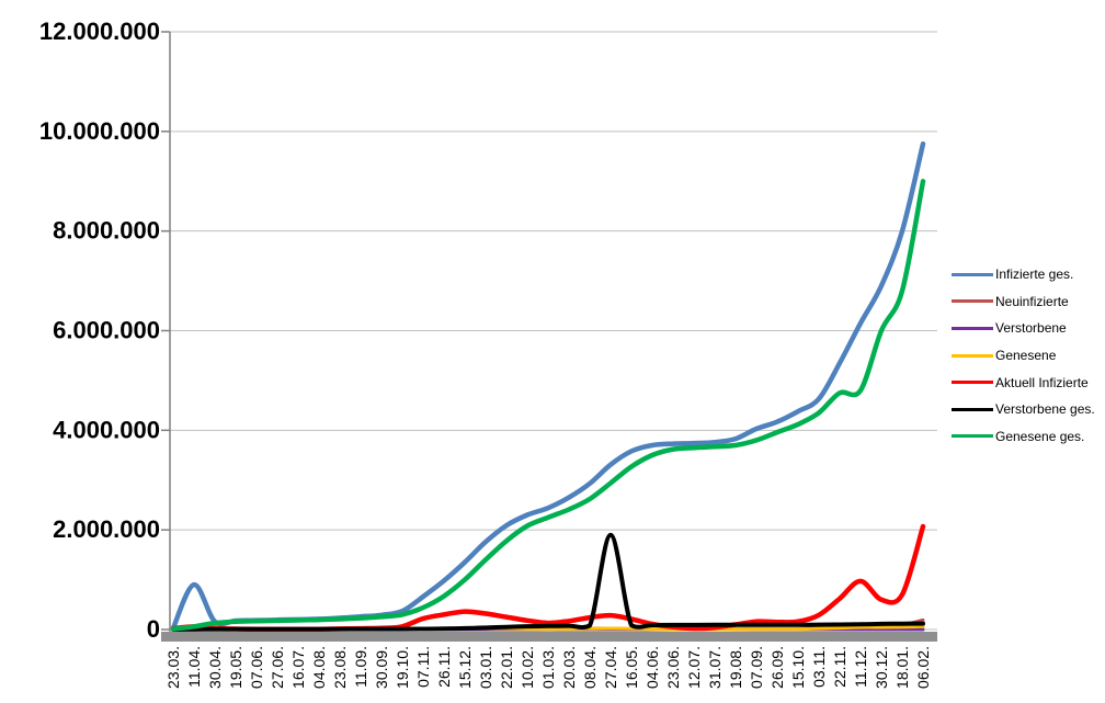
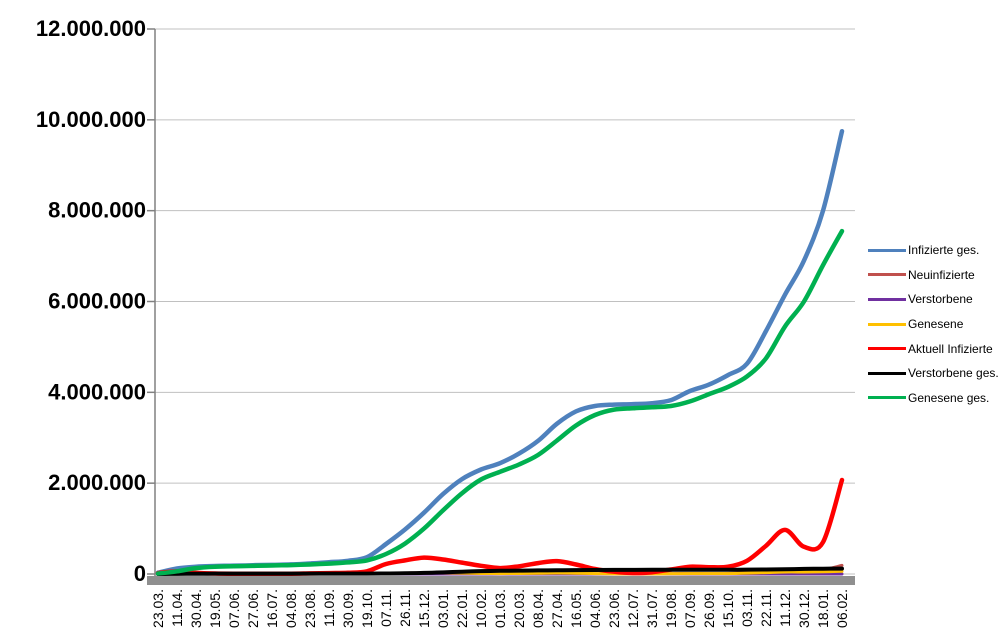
Infizierte ges./11.04.: 900000 -> 100000
Verstorbene ges./27.04.: 1900000 -> 100000
Genesene ges./11.12.: 4800000 -> 5400000
Genesene ges./06.02.: 9000000 -> 7600000
